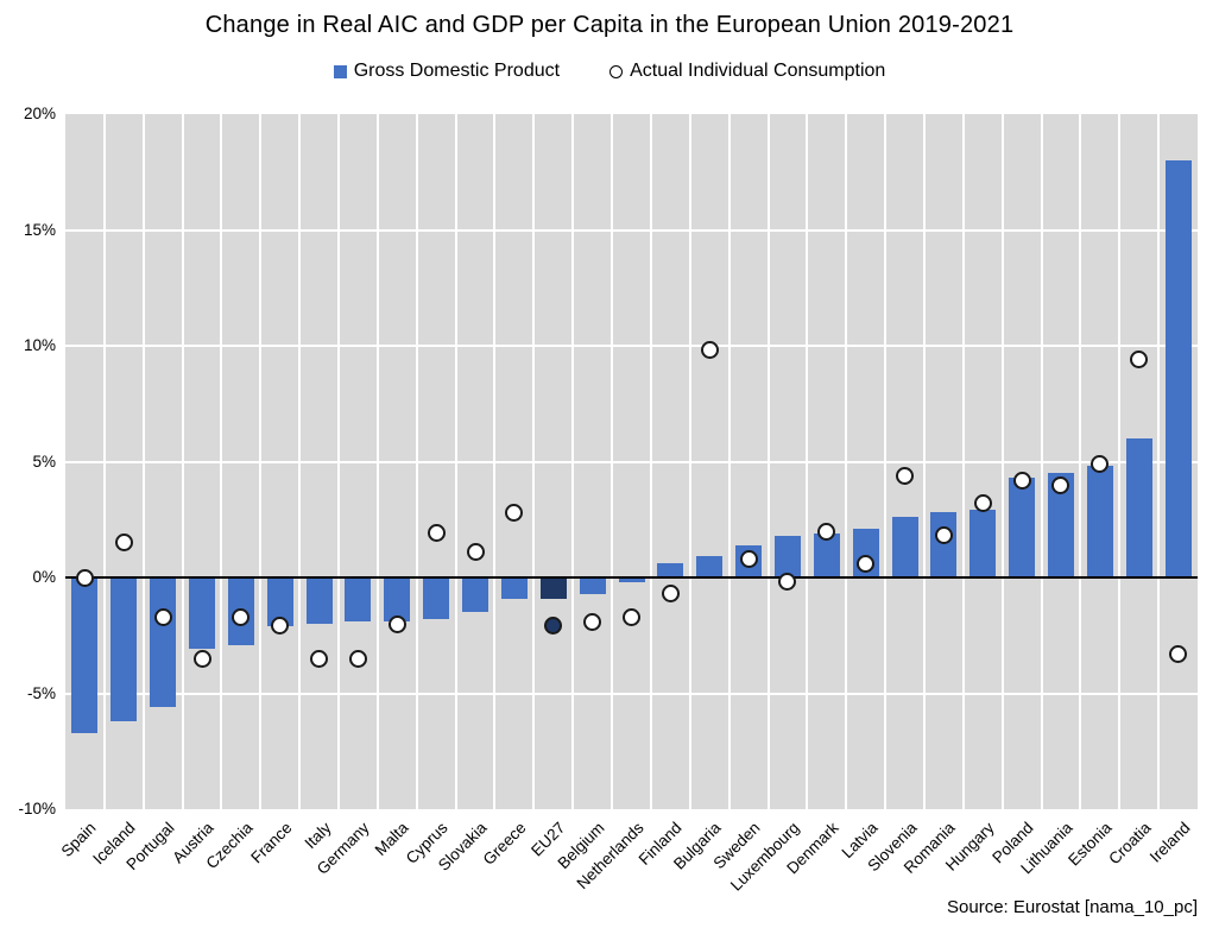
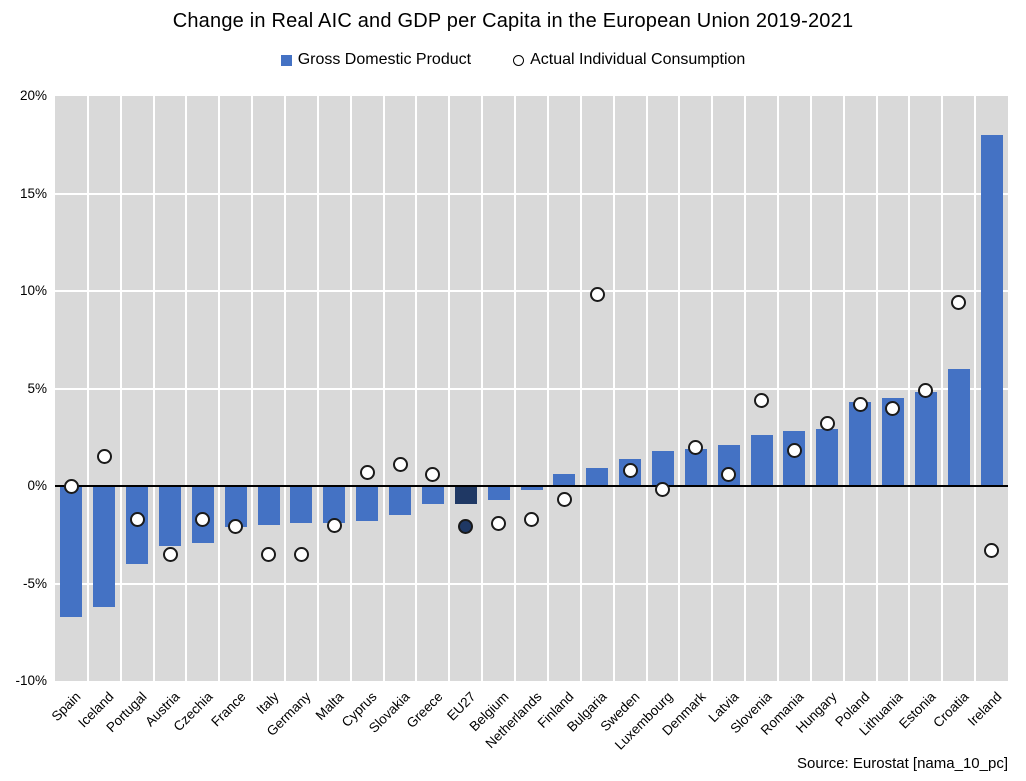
Gross Domestic Product/Portugal: -5.6% -> -4.0%
Actual Individual Consumption/Cyprus: 1.9% -> 0.7%
Actual Individual Consumption/Greece: 2.8% -> 0.6%
